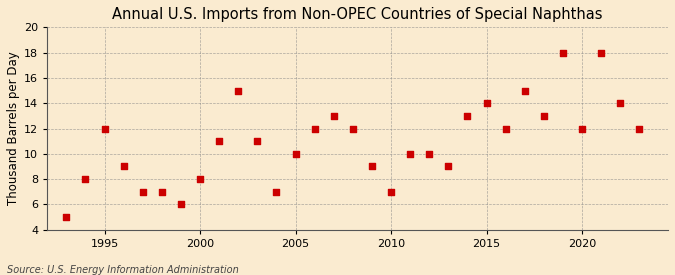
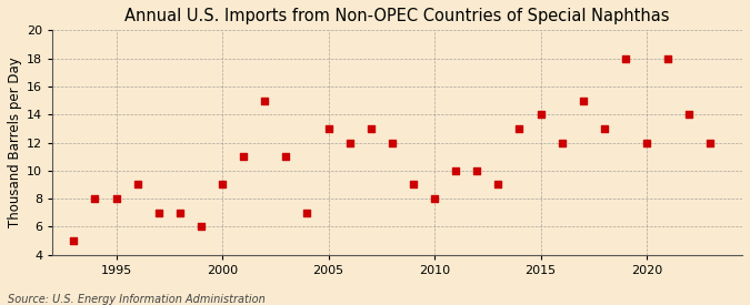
1995: 12 -> 8
2000: 8 -> 9
2005: 10 -> 13
2010: 7 -> 8
